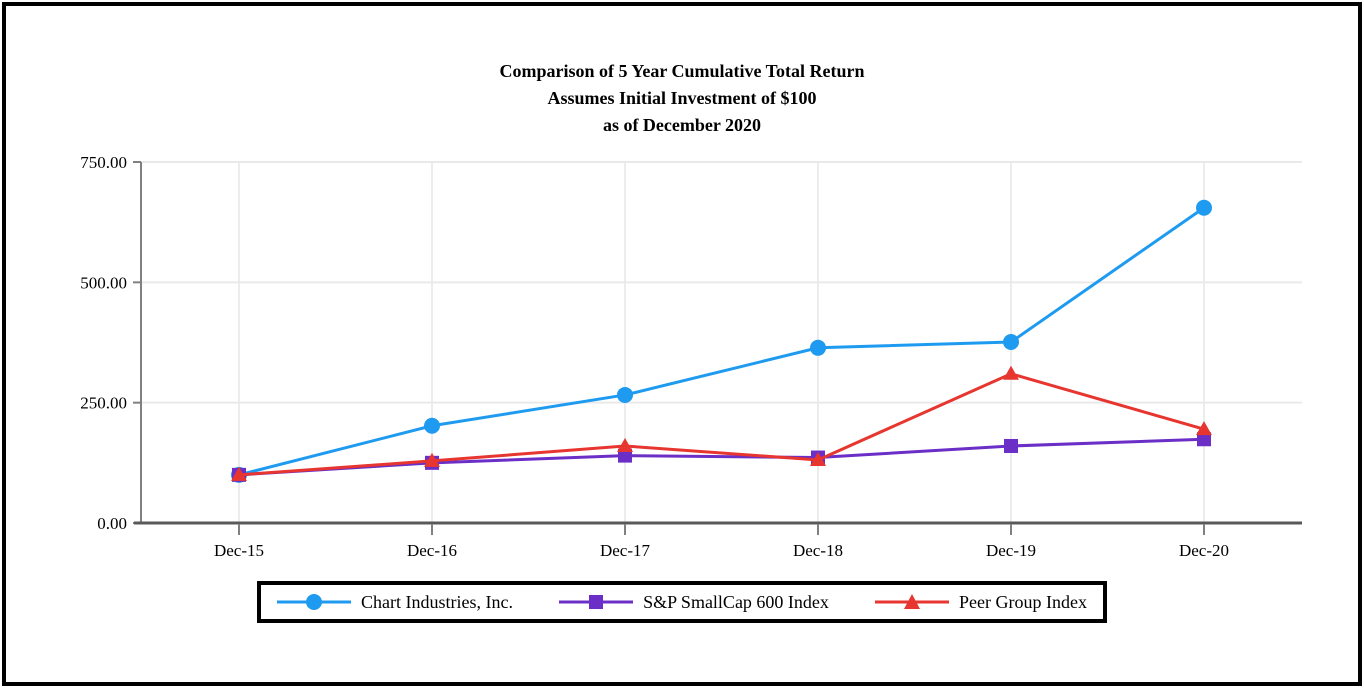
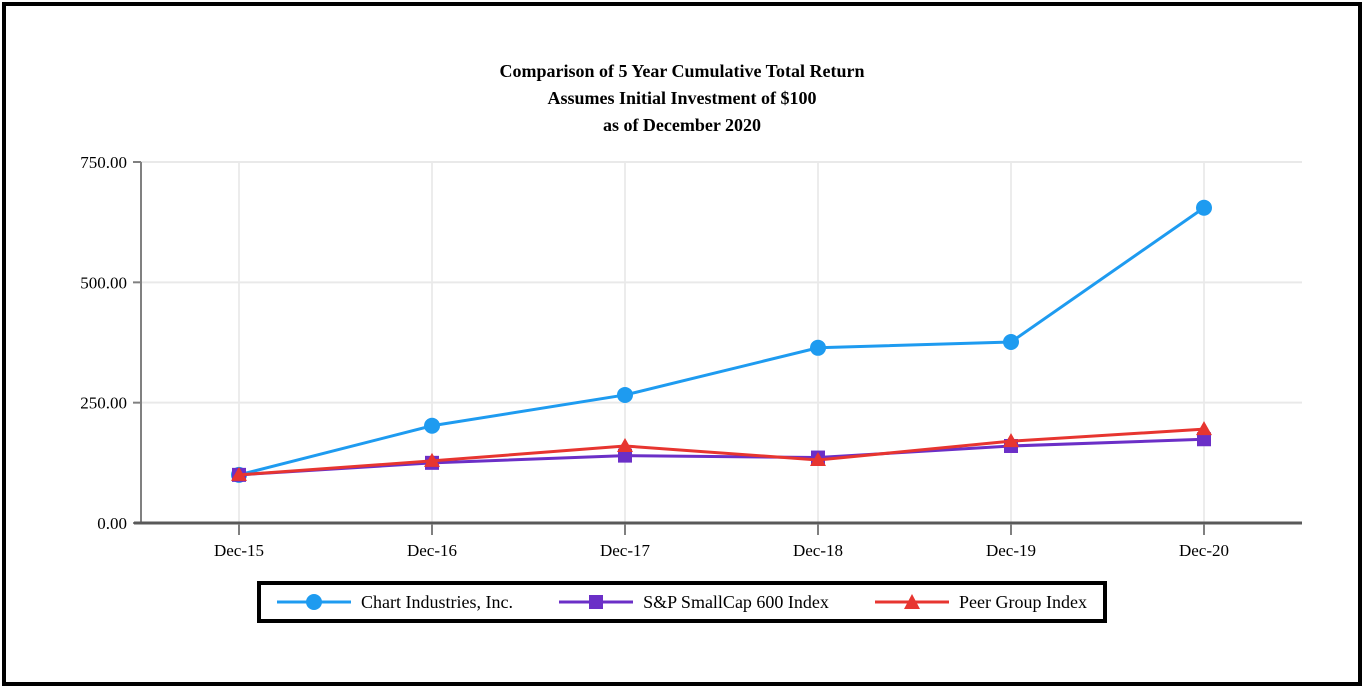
Peer Group Index/Dec-19: 310 -> 170
